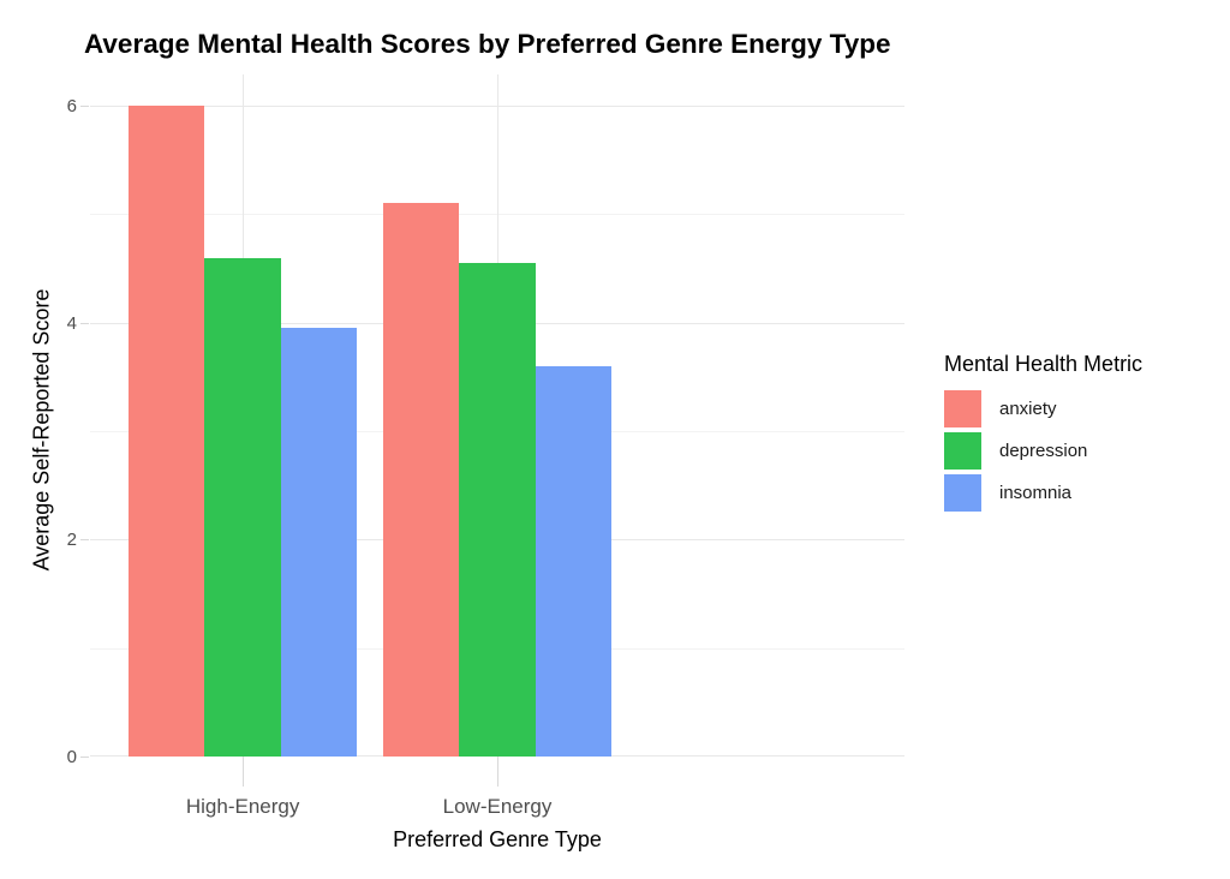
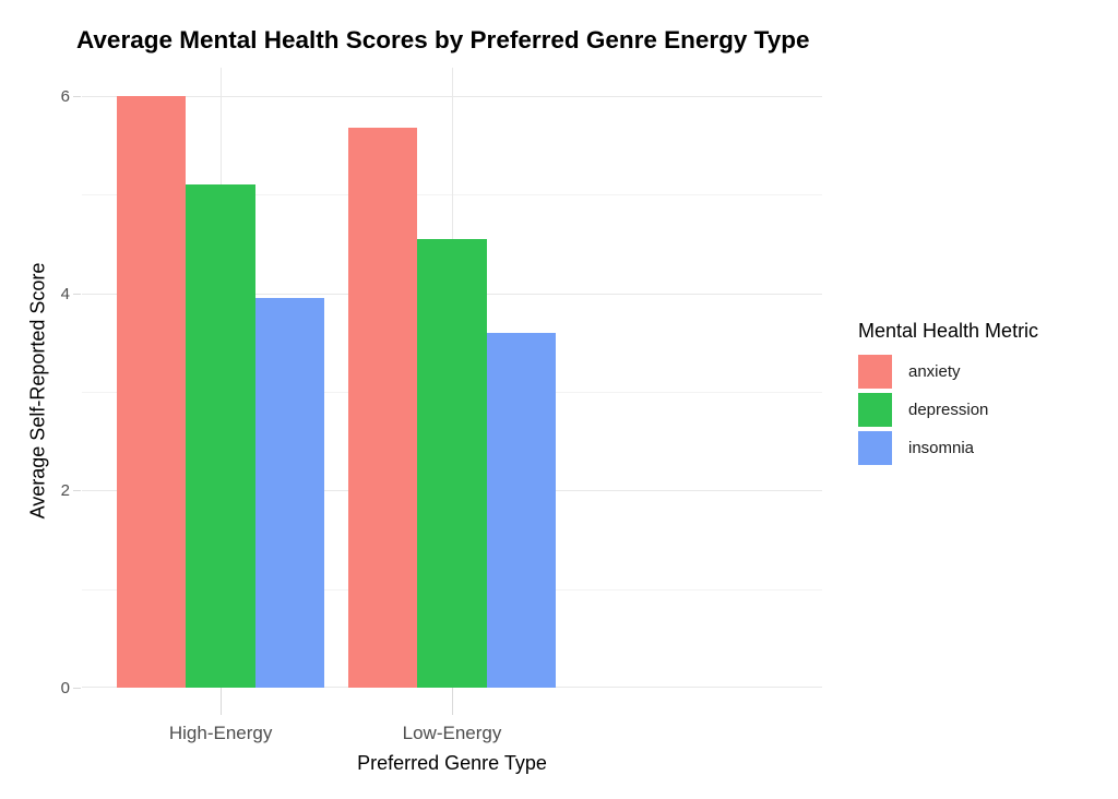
depression/High-Energy: 4.6 -> 5.1
anxiety/Low-Energy: 5.1 -> 5.7
